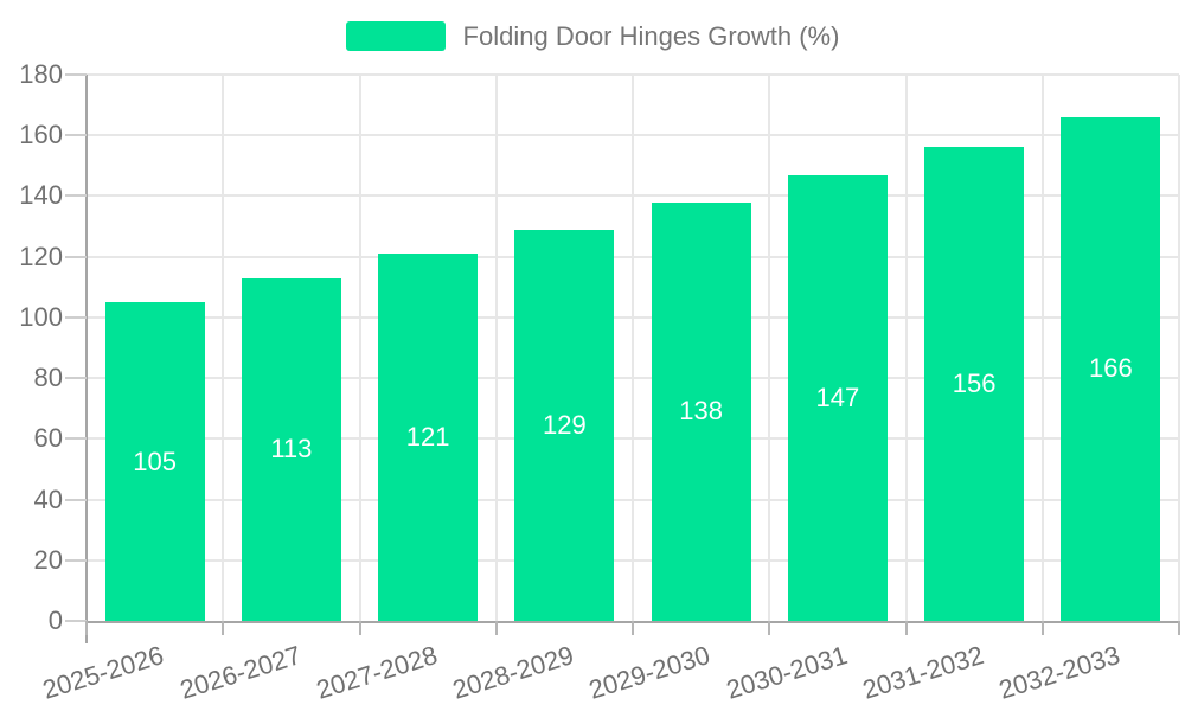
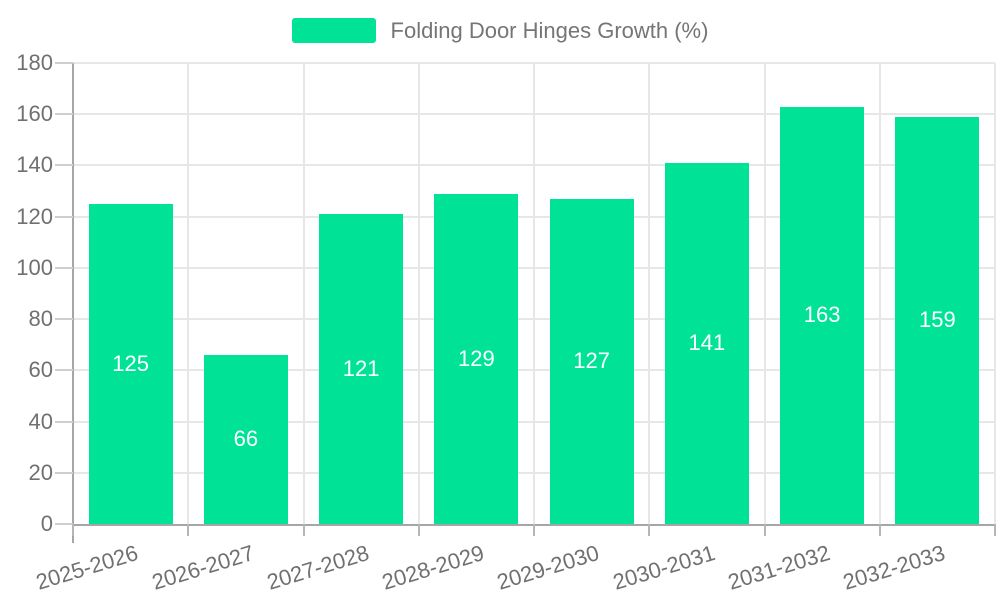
2025-2026: 105 -> 125
2026-2027: 113 -> 66
2029-2030: 138 -> 127
2030-2031: 147 -> 141
2031-2032: 156 -> 163
2032-2033: 166 -> 159
